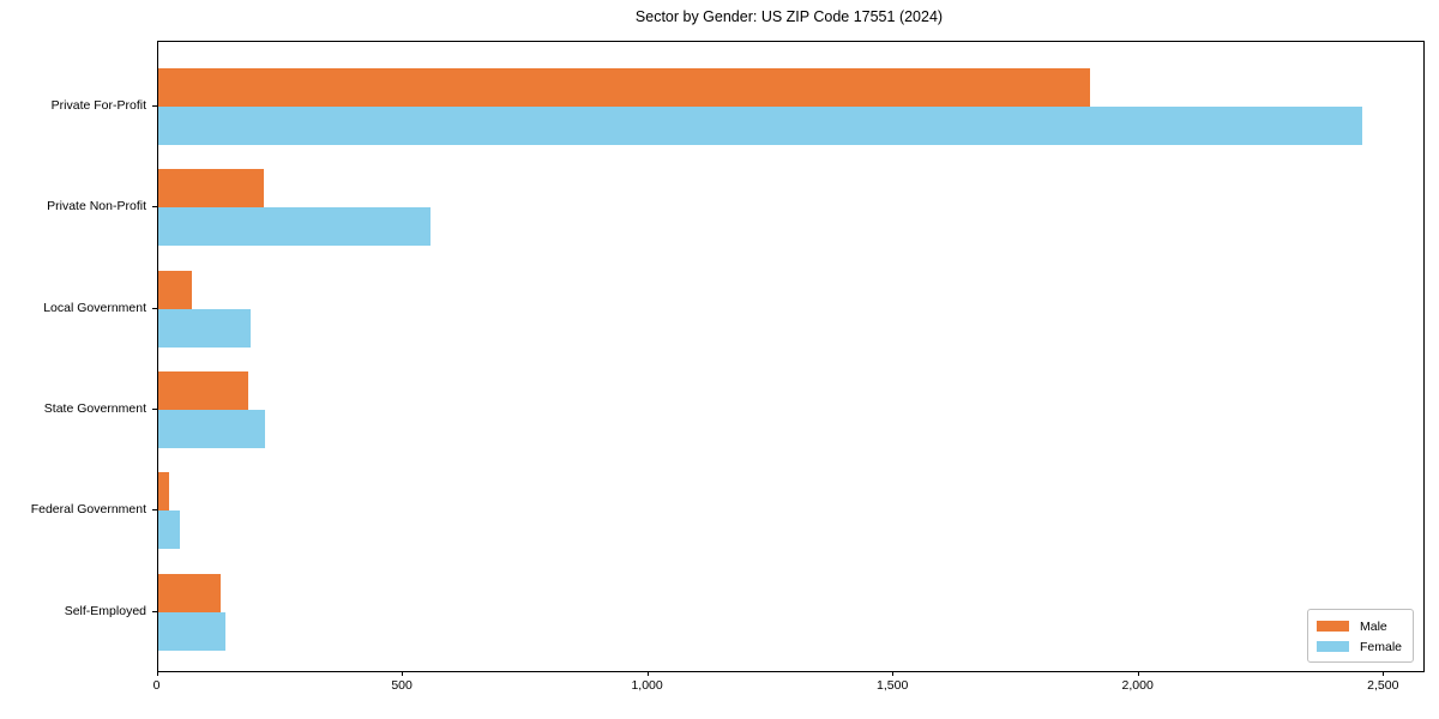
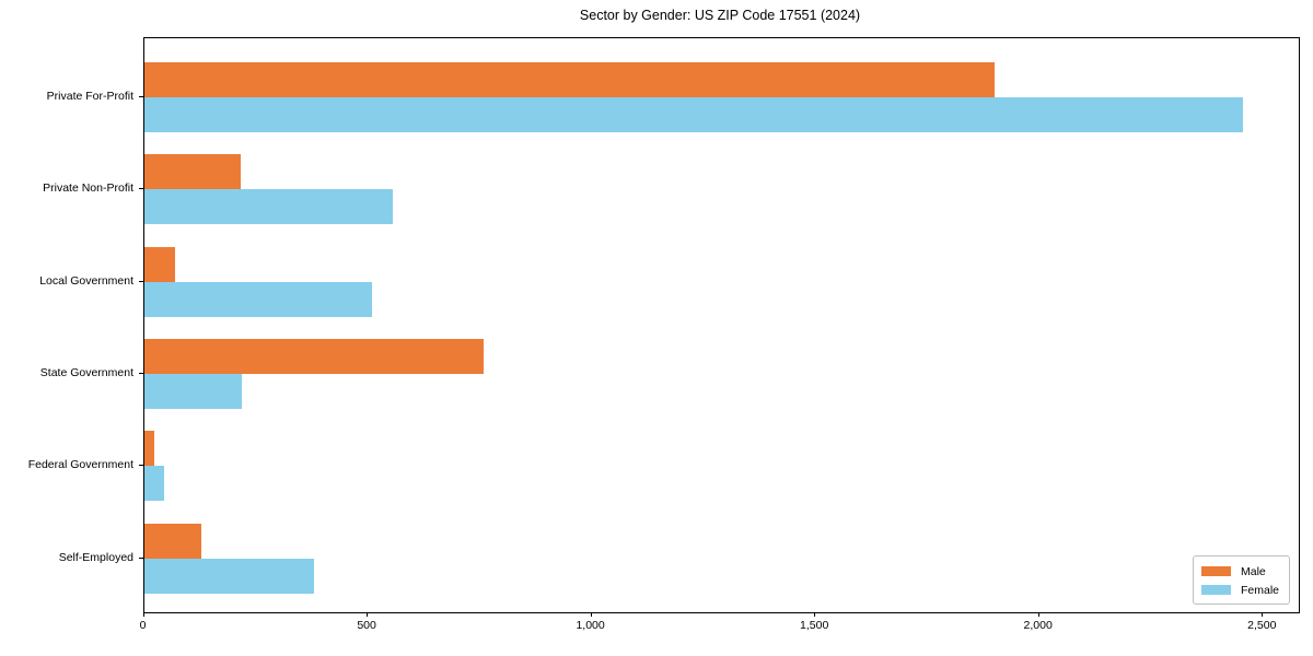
Female/Local Government: 190 -> 510
Male/State Government: 180 -> 760
Female/Self-Employed: 140 -> 380
